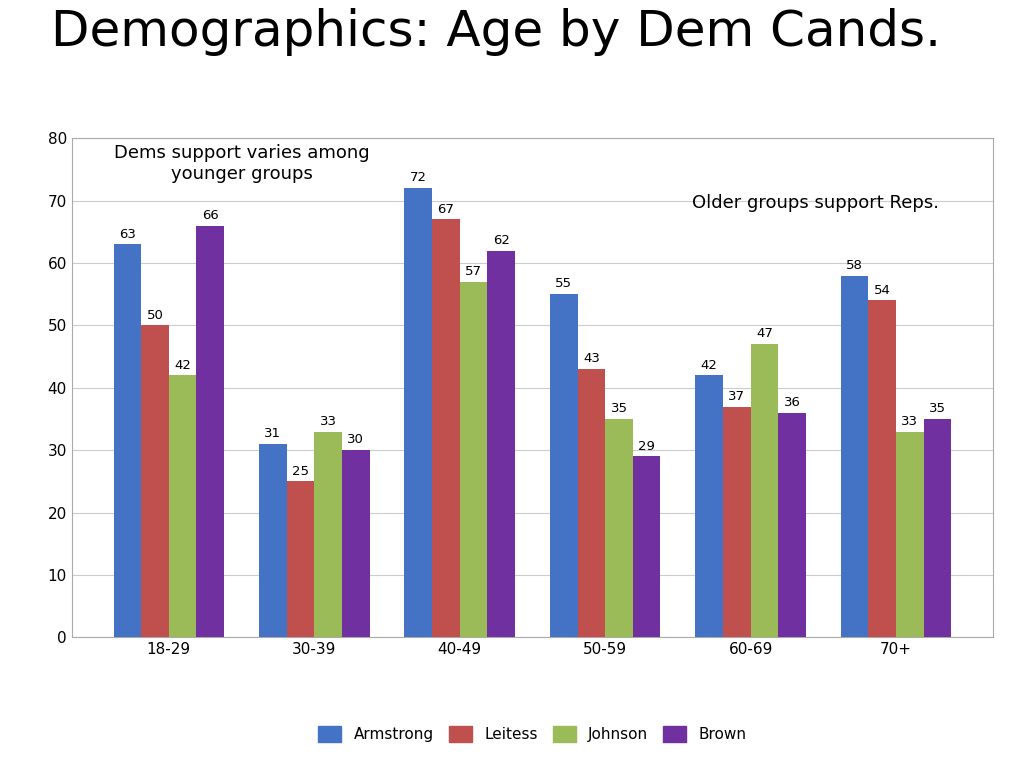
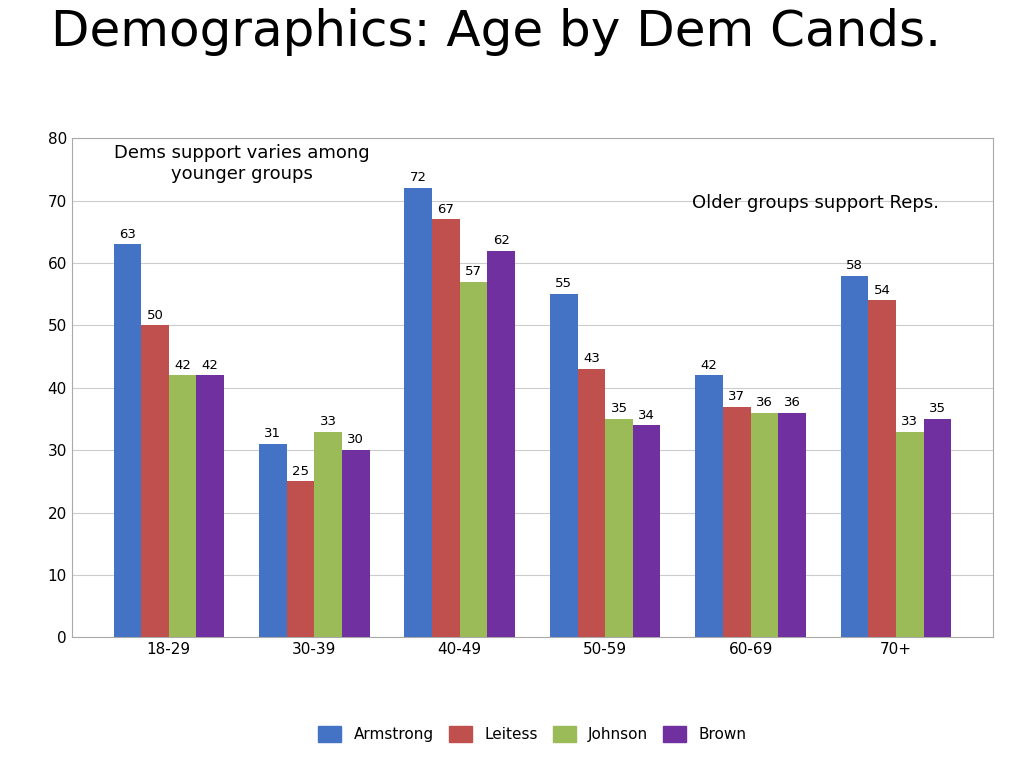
Brown/18-29: 66 -> 42
Brown/50-59: 29 -> 34
Johnson/60-69: 47 -> 36
